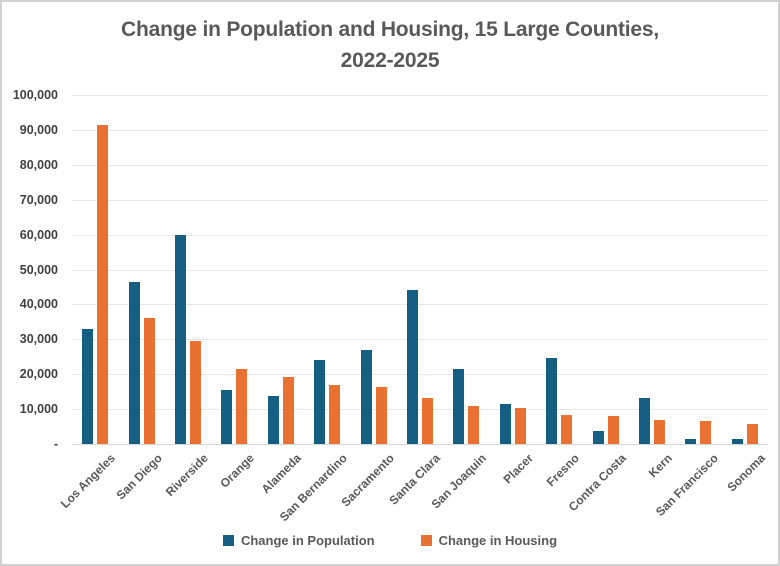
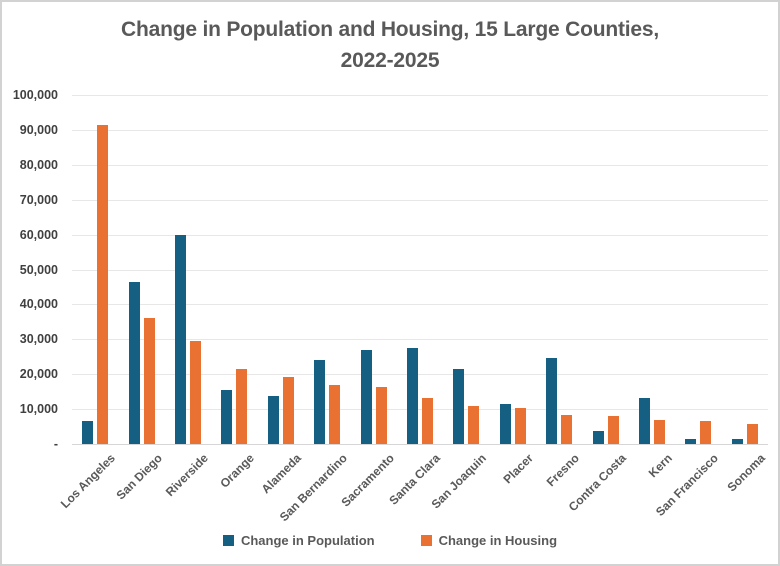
Change in Population/Los Angeles: 33000 -> 6000
Change in Population/Santa Clara: 44000 -> 27000
